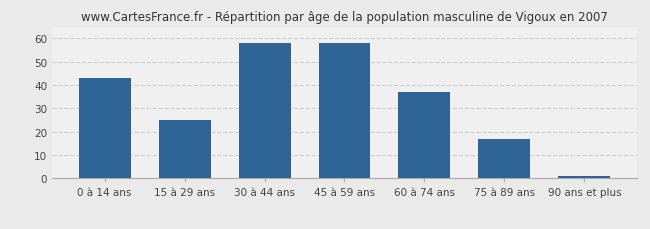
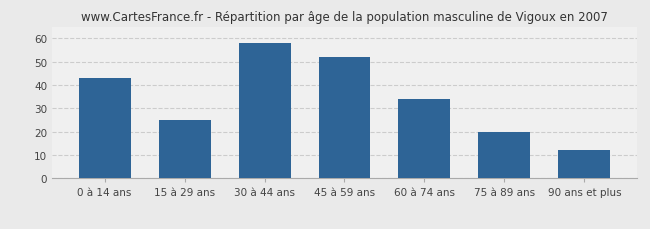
45 à 59 ans: 58 -> 52
60 à 74 ans: 37 -> 34
75 à 89 ans: 17 -> 20
90 ans et plus: 1 -> 12
